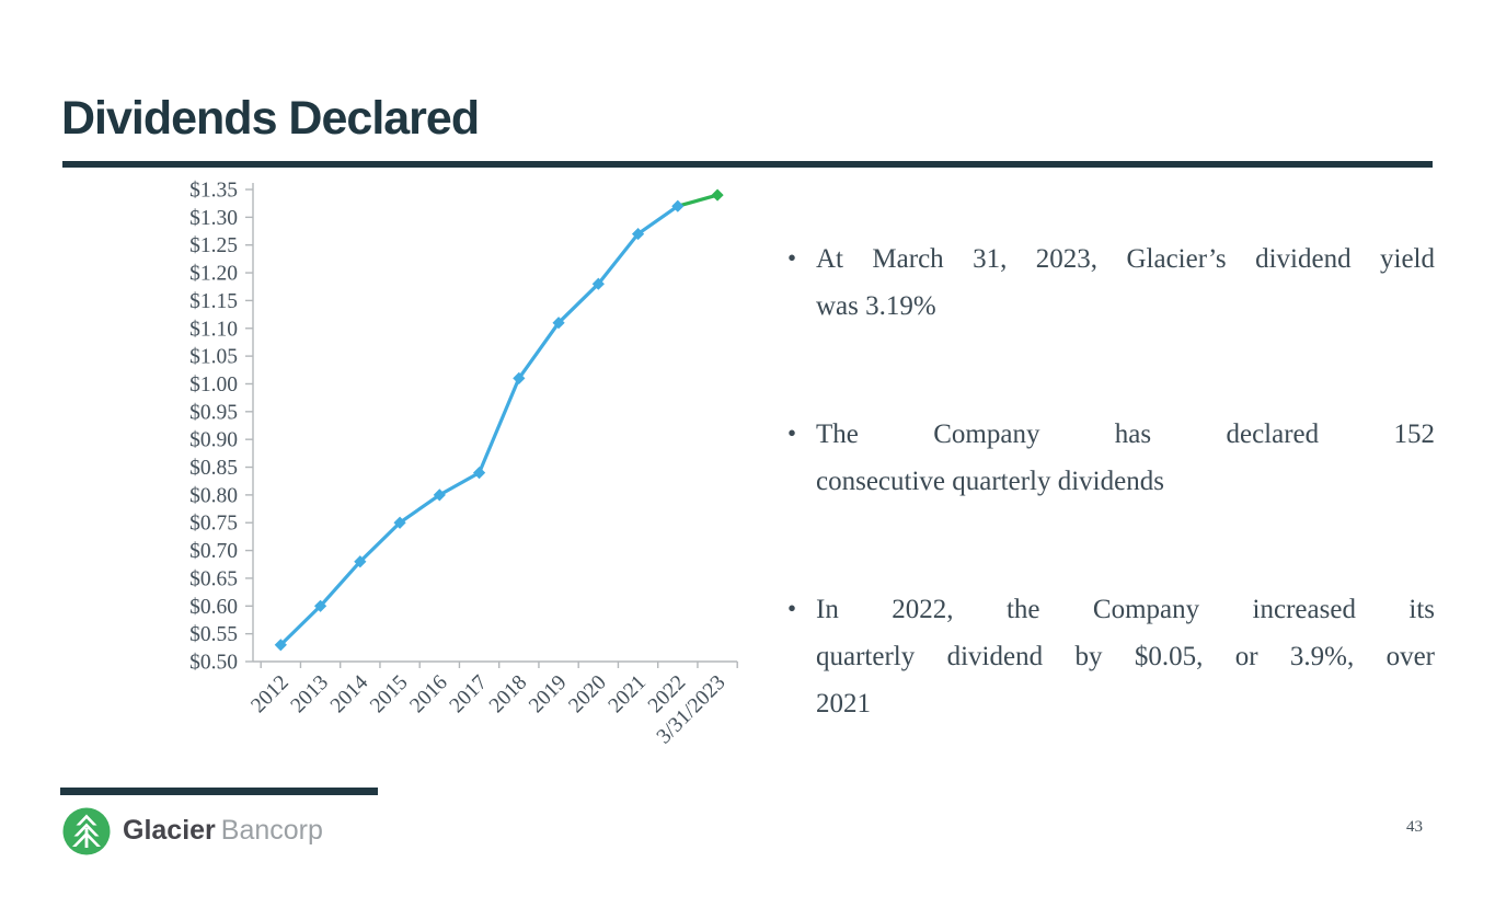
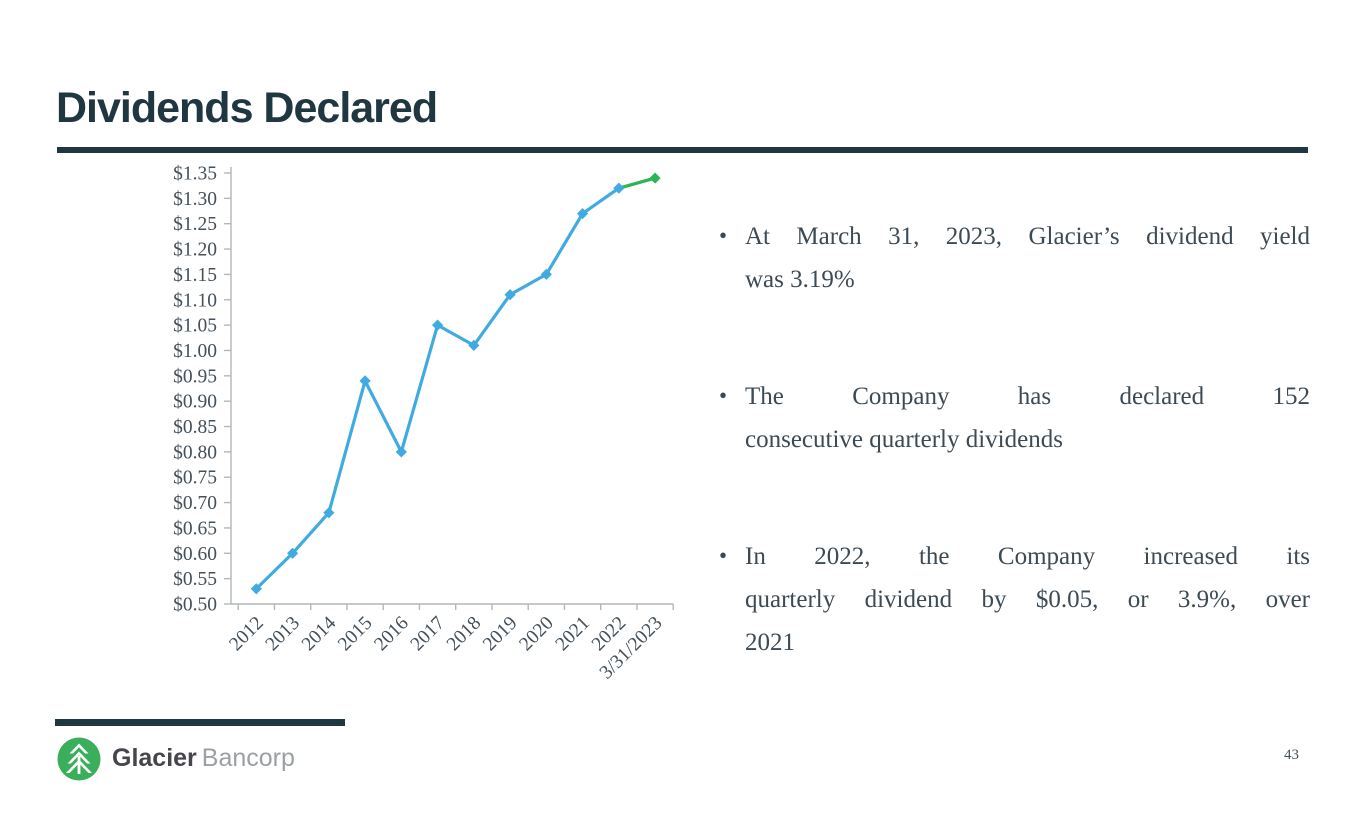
2015: $0.75 -> $0.94
2017: $0.84 -> $1.05
2020: $1.18 -> $1.15
